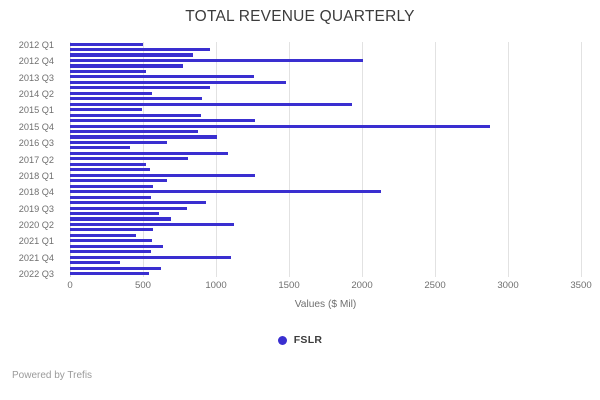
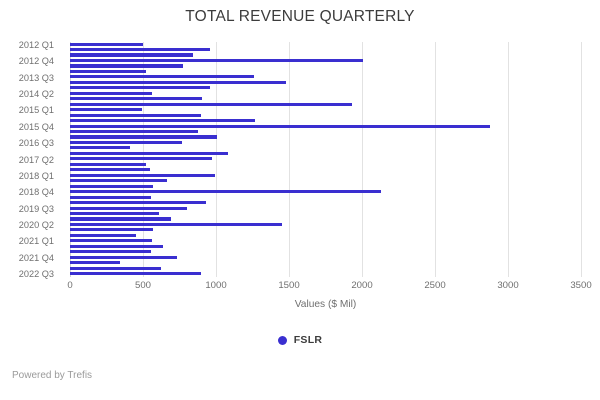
2016 Q3: 660 -> 770
2017 Q2: 810 -> 970
2018 Q1: 1270 -> 990
2020 Q2: 1120 -> 1450
2021 Q4: 1100 -> 730
2022 Q3: 540 -> 900
